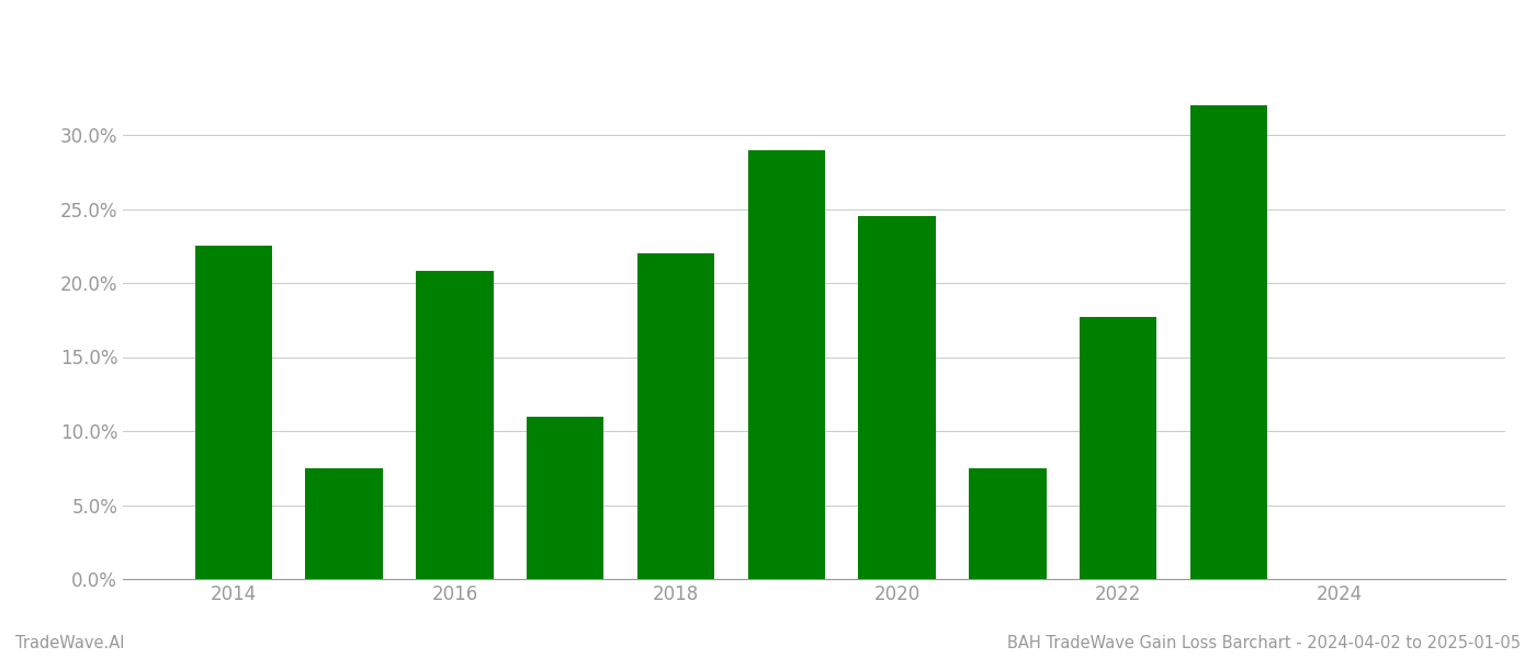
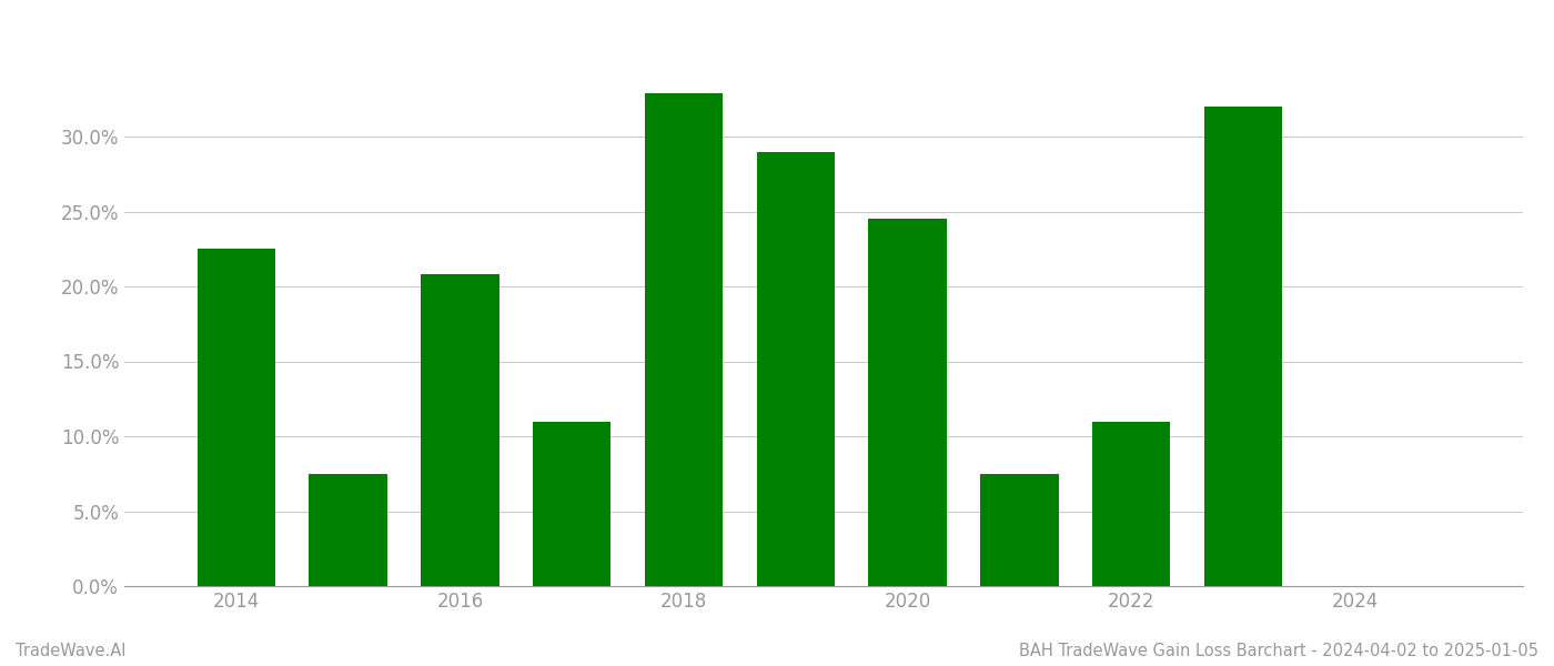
2018: 22.0% -> 32.9%
2022: 17.7% -> 11.0%
